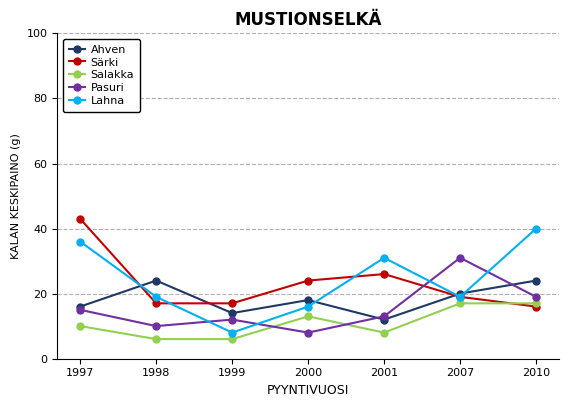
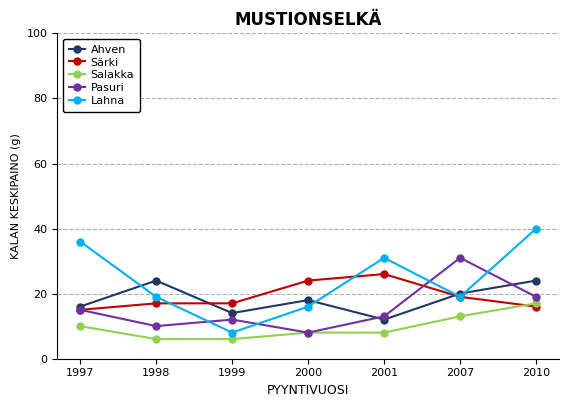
Särki/1997: 43 -> 15
Salakka/2000: 13 -> 8
Salakka/2007: 17 -> 13
